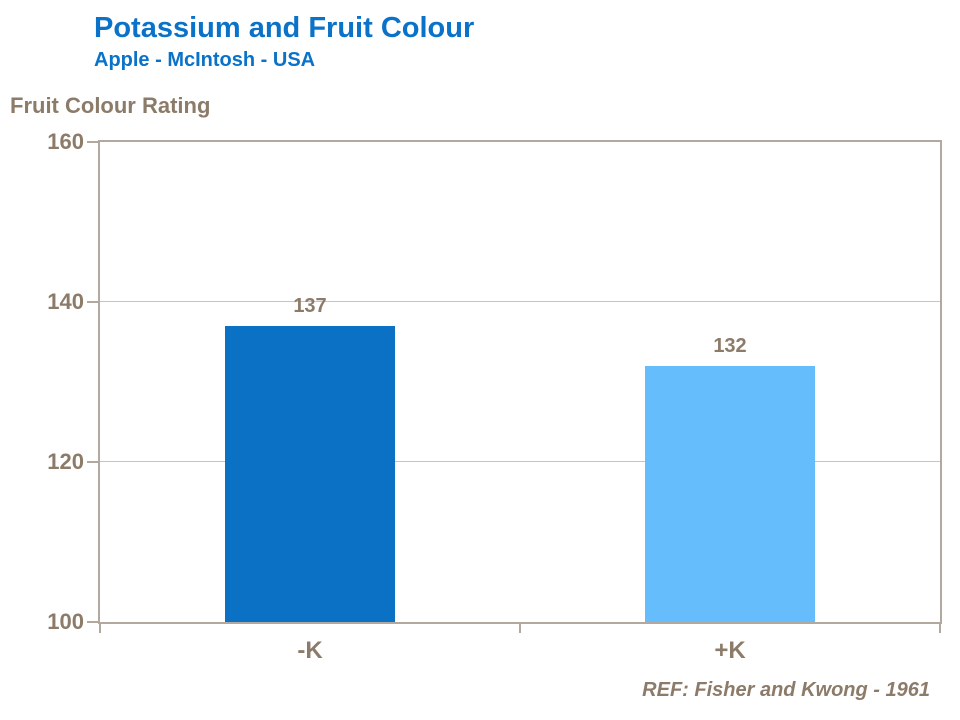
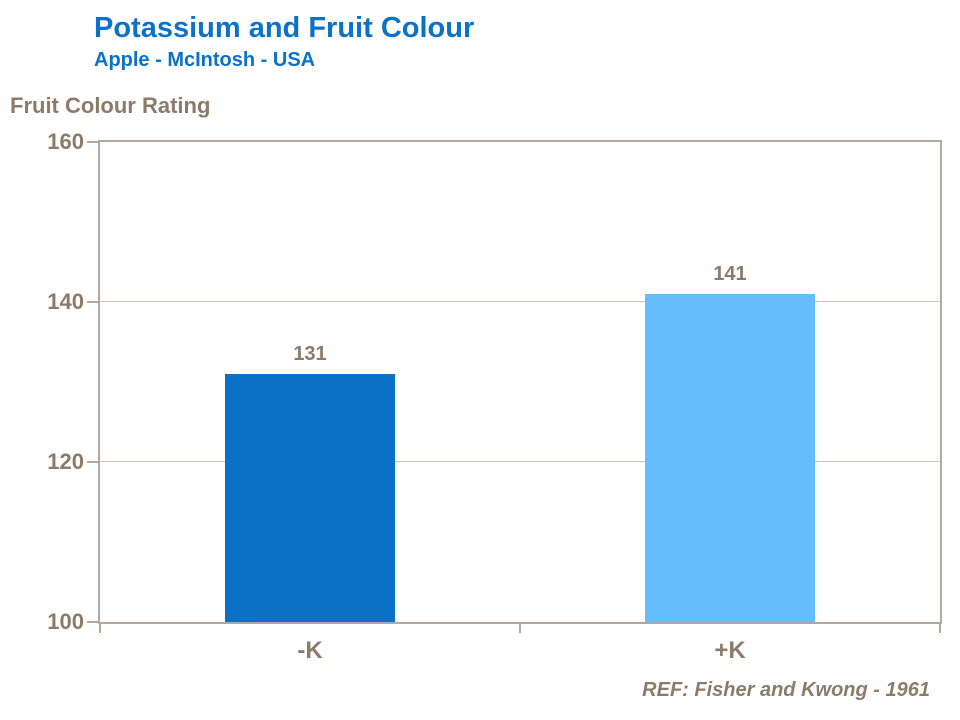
-K: 137 -> 131
+K: 132 -> 141
